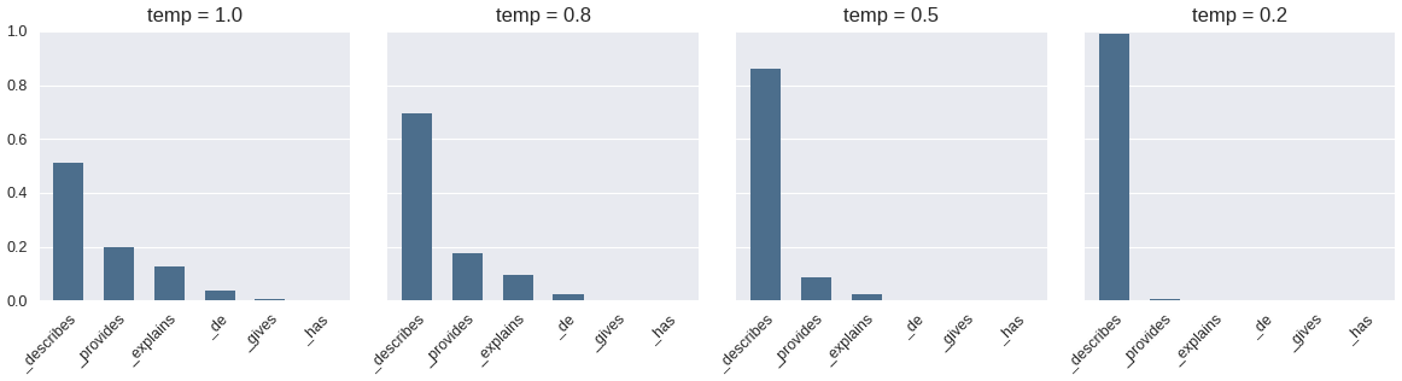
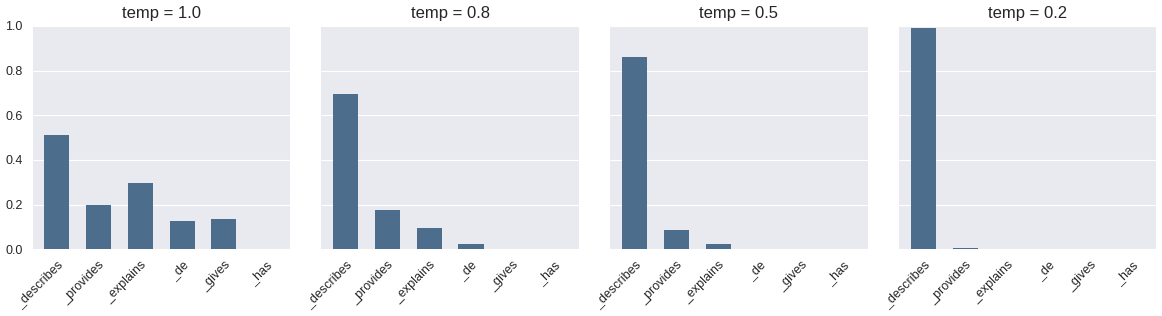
temp = 1.0/_explains: 0.125 -> 0.295
temp = 1.0/_de: 0.035 -> 0.125
temp = 1.0/_gives: 0.005 -> 0.135
